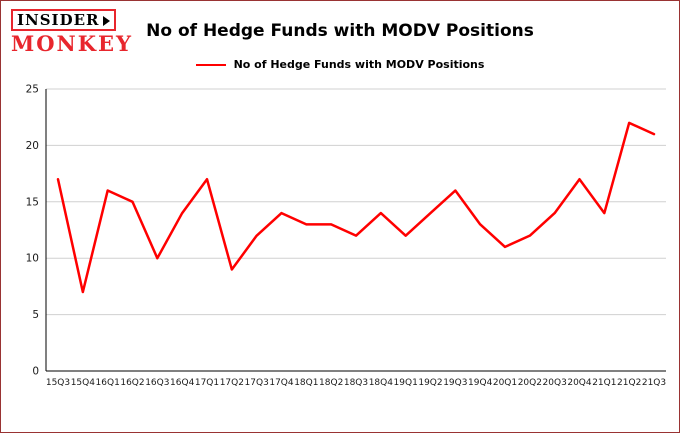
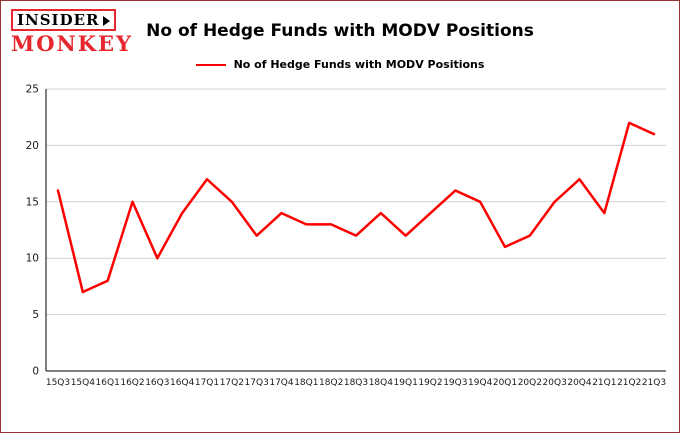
15Q3: 17 -> 16
16Q1: 16 -> 8
17Q2: 9 -> 15
19Q4: 13 -> 15
20Q3: 14 -> 15
